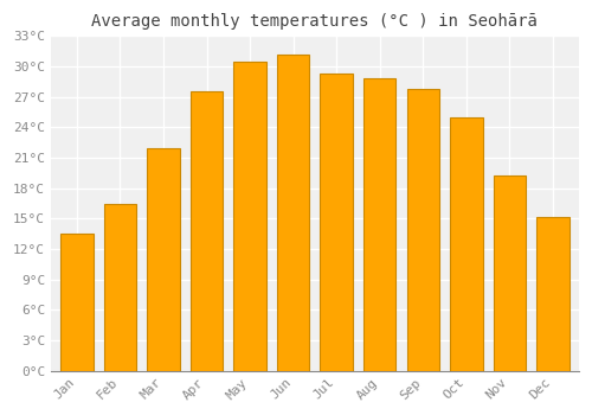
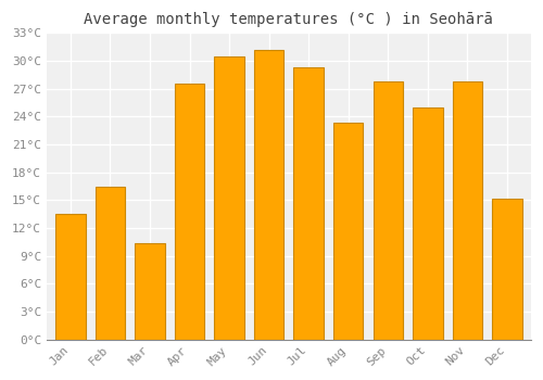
Mar: 22.0°C -> 10.4°C
Aug: 28.8°C -> 23.4°C
Nov: 19.3°C -> 27.8°C
